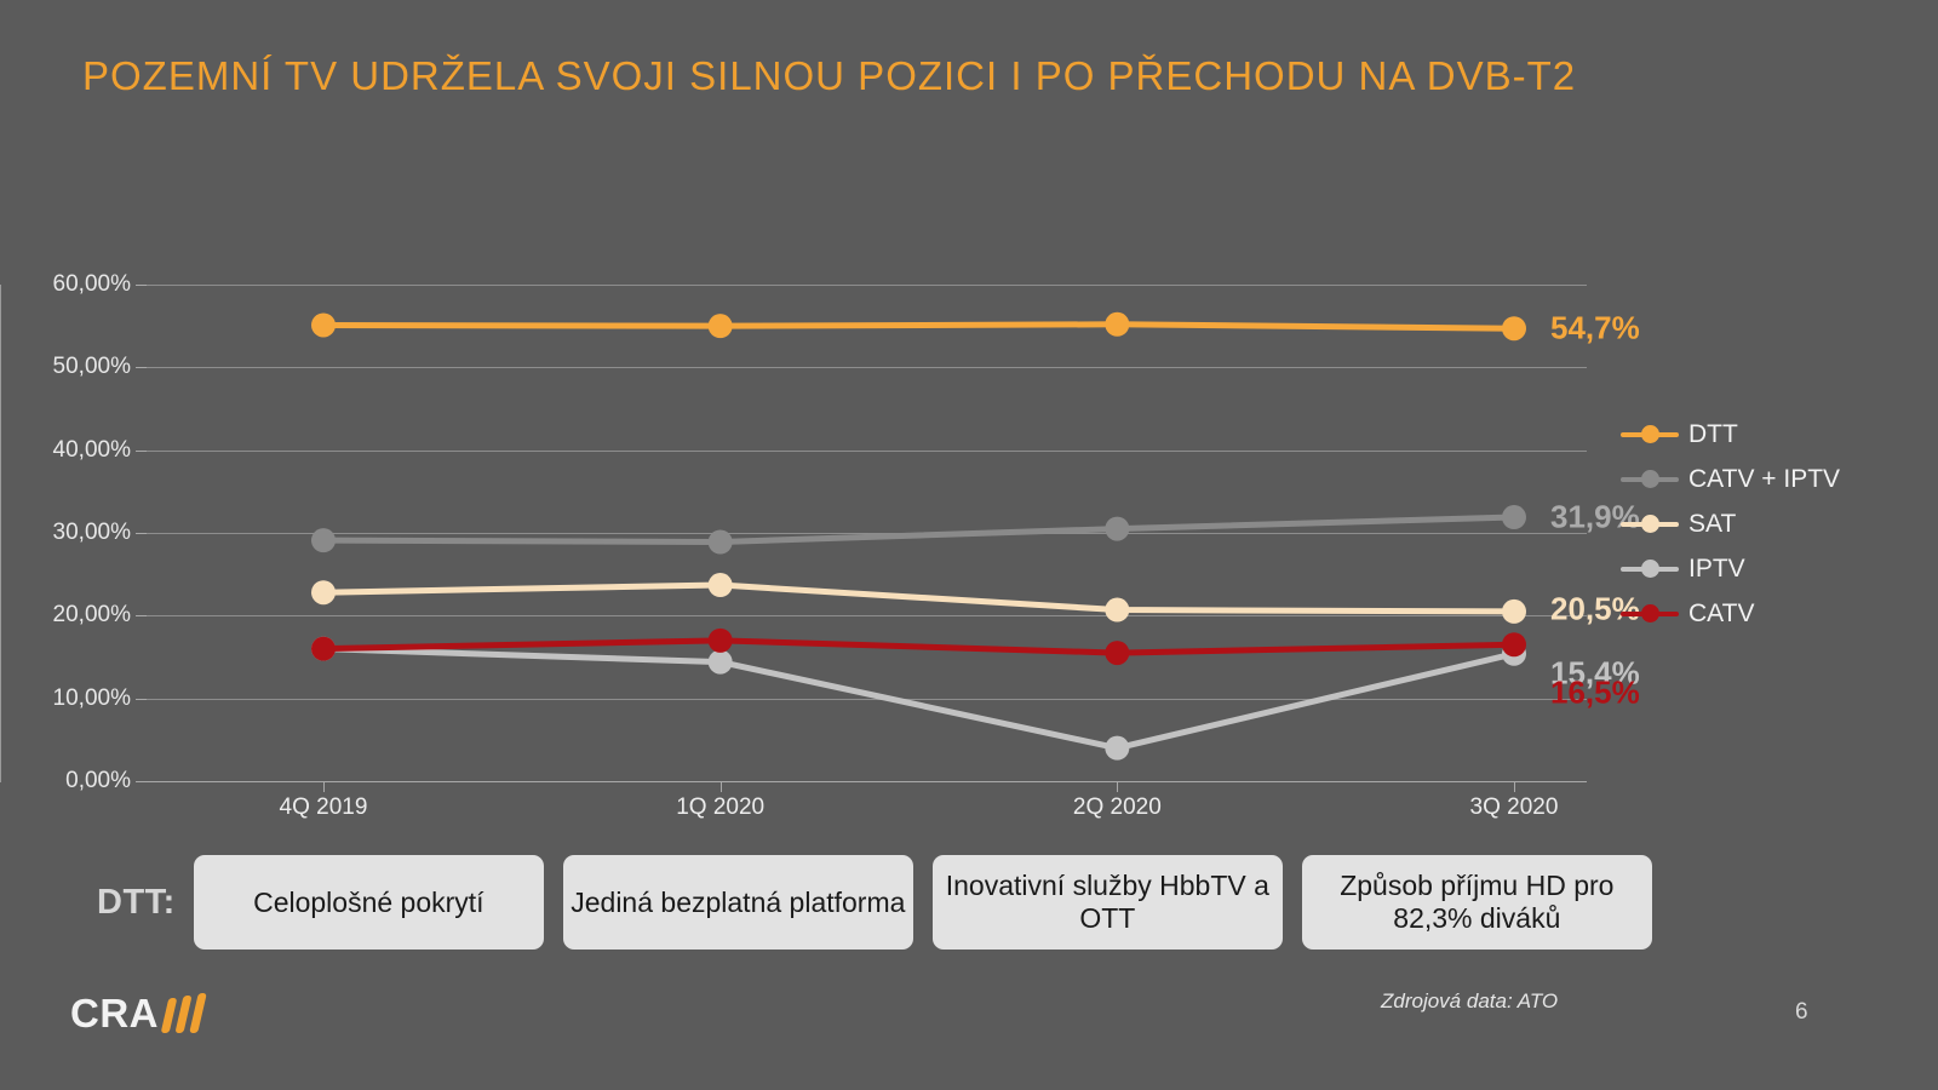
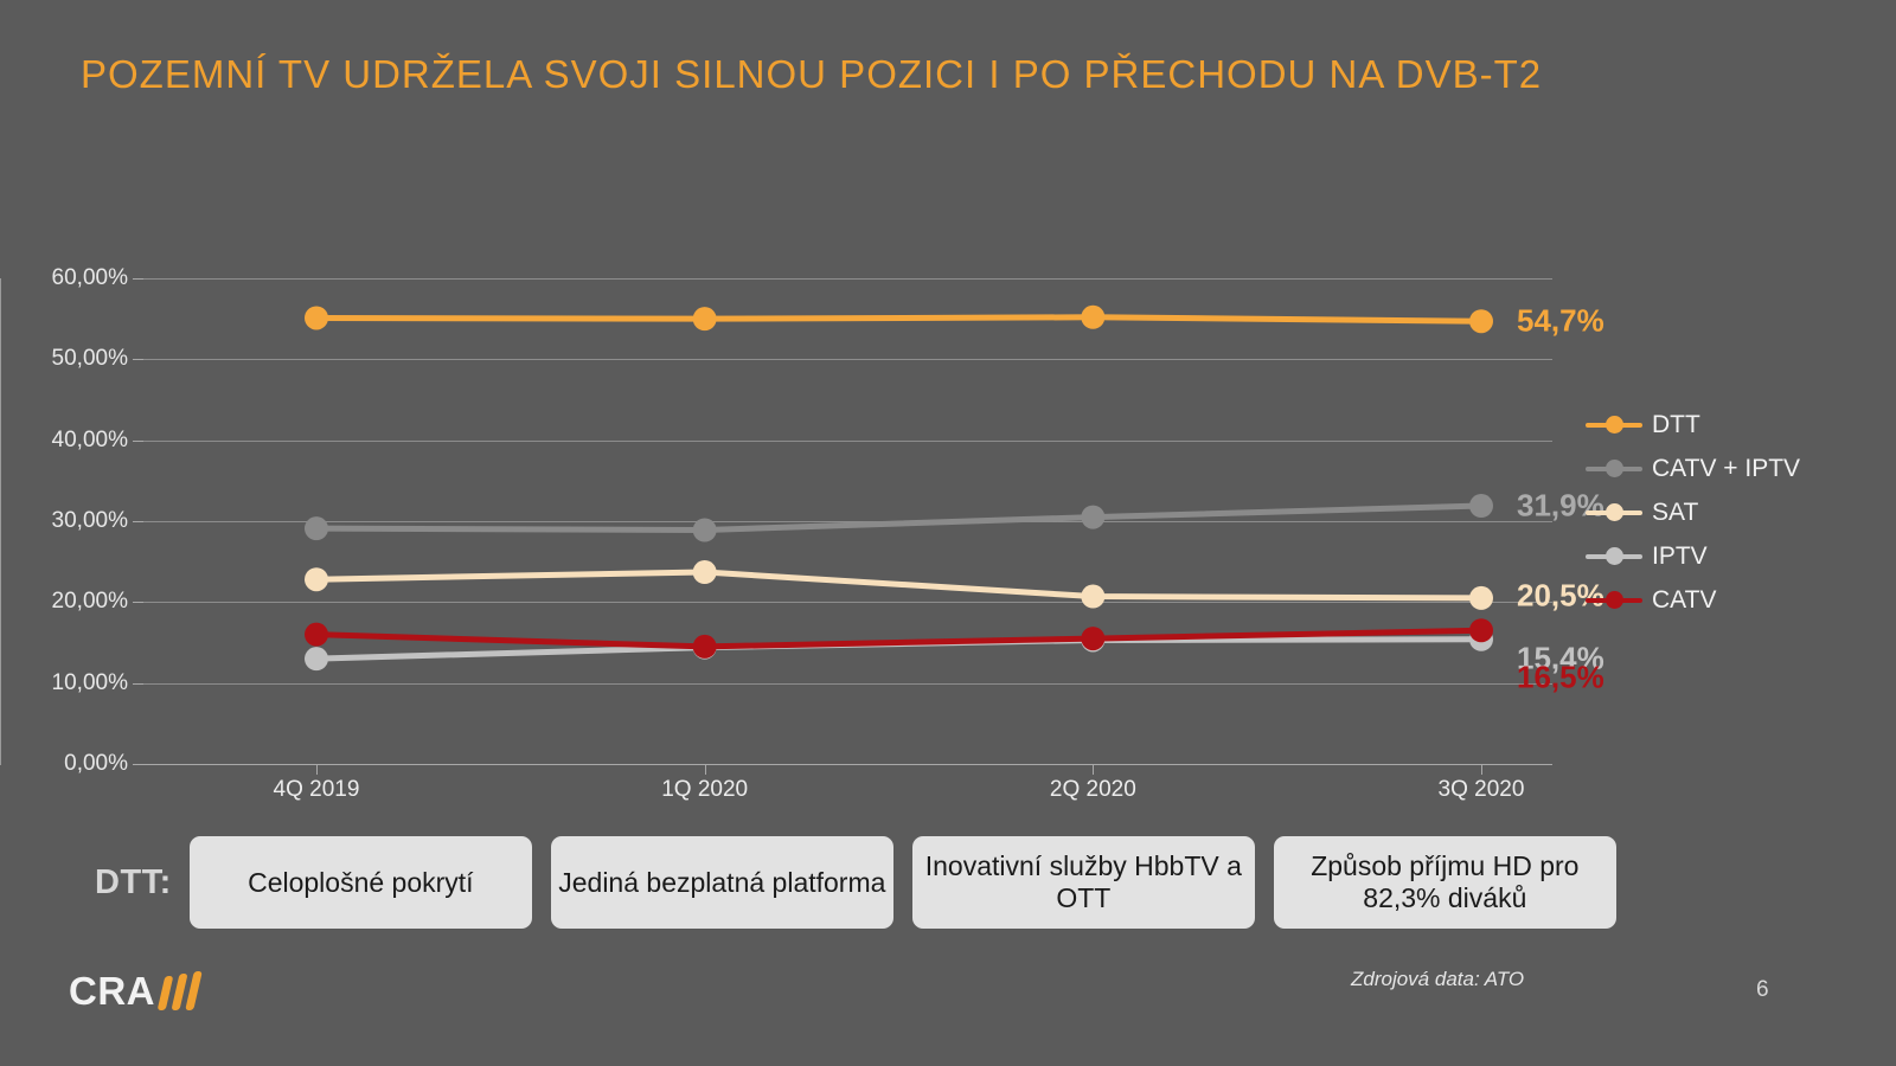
IPTV/4Q 2019: 16% -> 13%
CATV/1Q 2020: 17% -> 14%
IPTV/2Q 2020: 4% -> 15%
